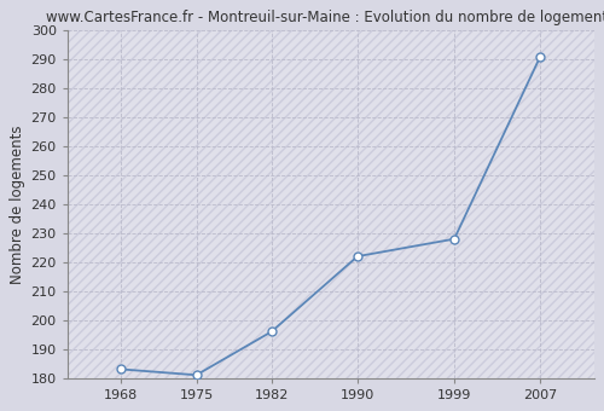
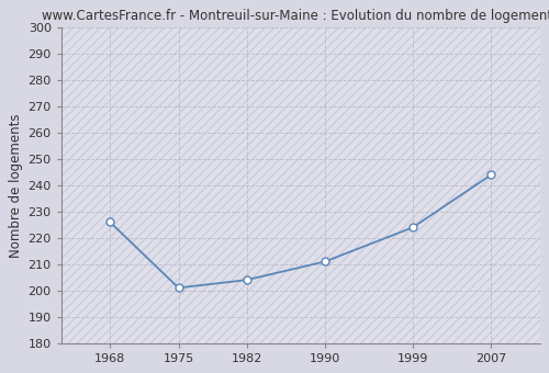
1968: 183 -> 226
1975: 181 -> 201
1982: 196 -> 204
1990: 222 -> 211
1999: 228 -> 224
2007: 291 -> 244
